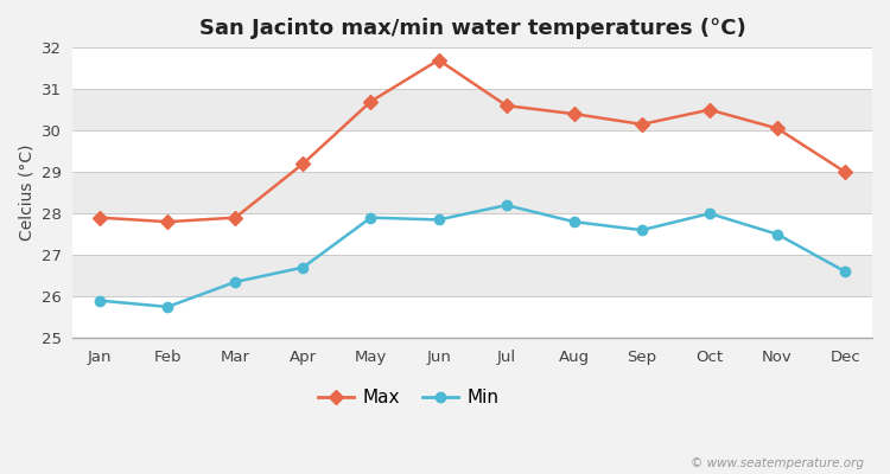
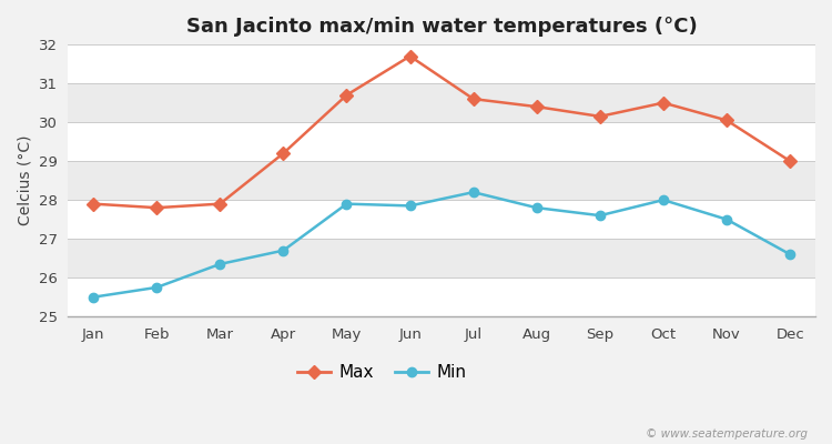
Min/Jan: 25.90 -> 25.50
